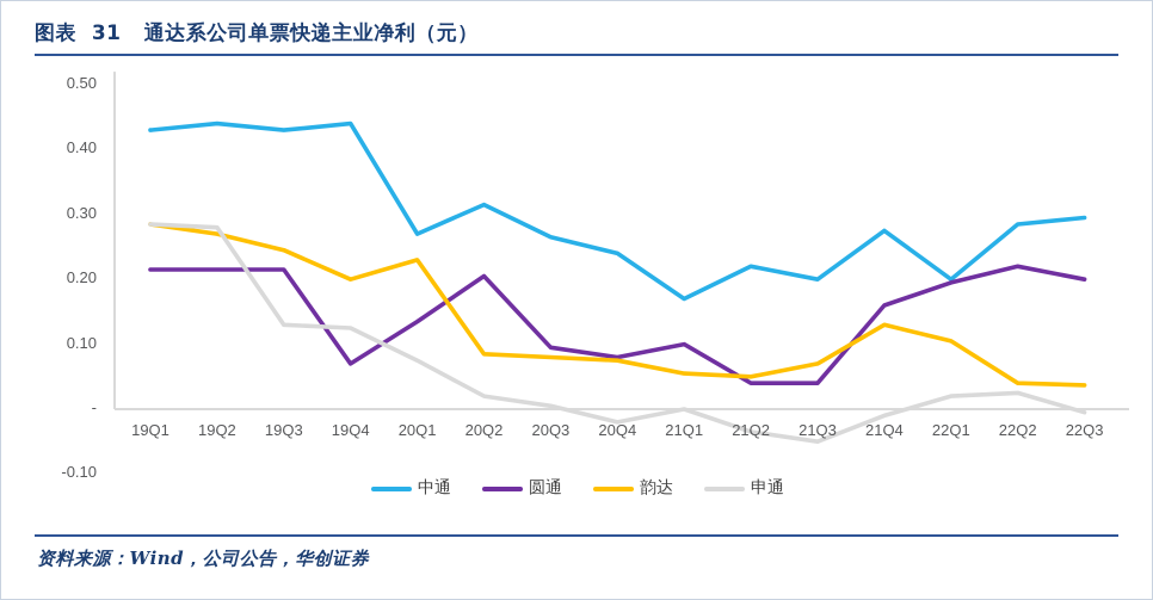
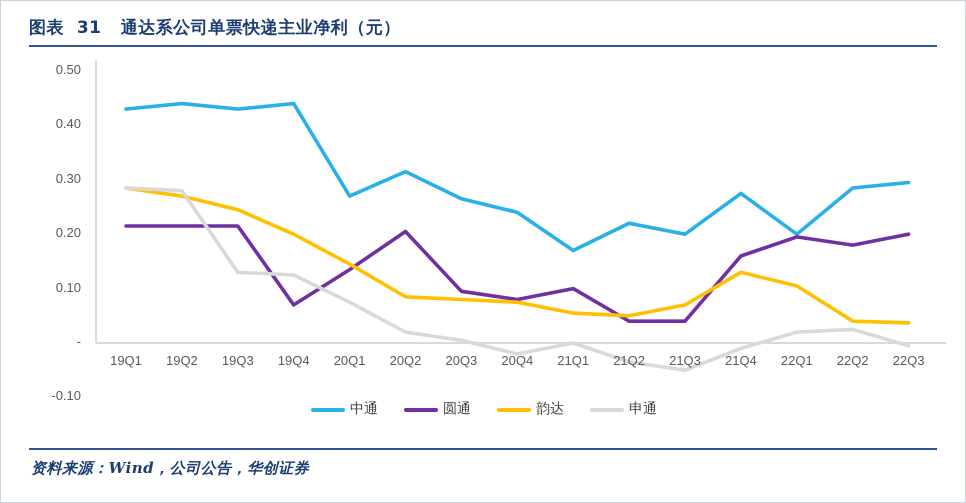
韵达/20Q1: 0.23 -> 0.14
圆通/22Q2: 0.22 -> 0.18
